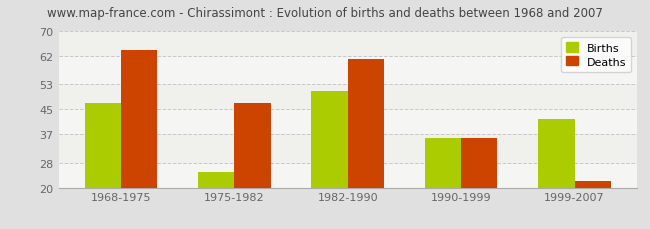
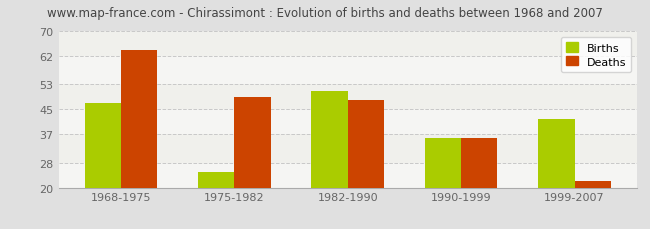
Deaths/1975-1982: 47 -> 49
Deaths/1982-1990: 61 -> 48
